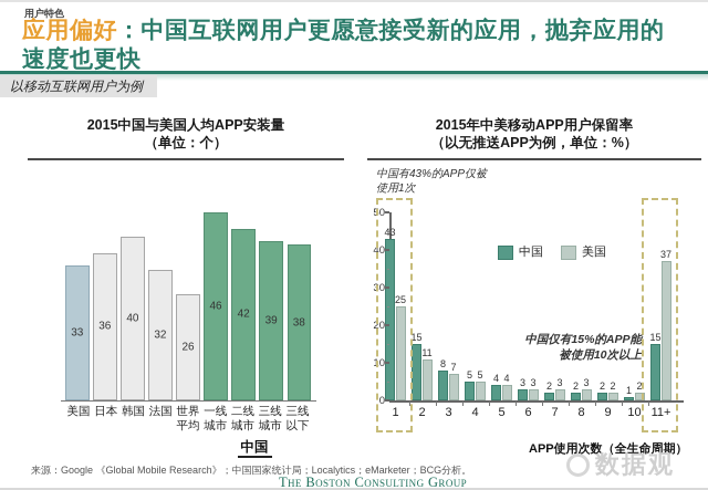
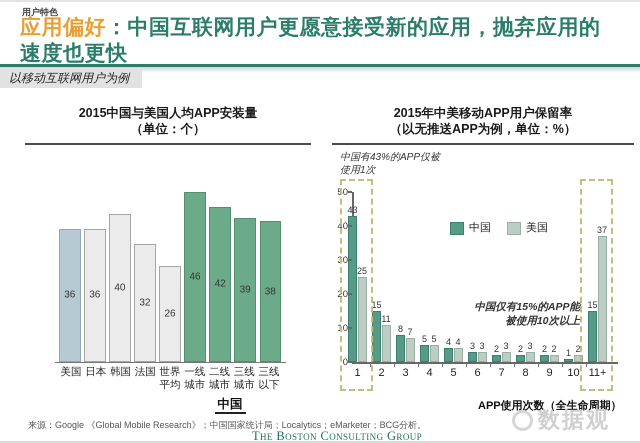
2015中国与美国人均APP安装量/美国: 33 -> 36
